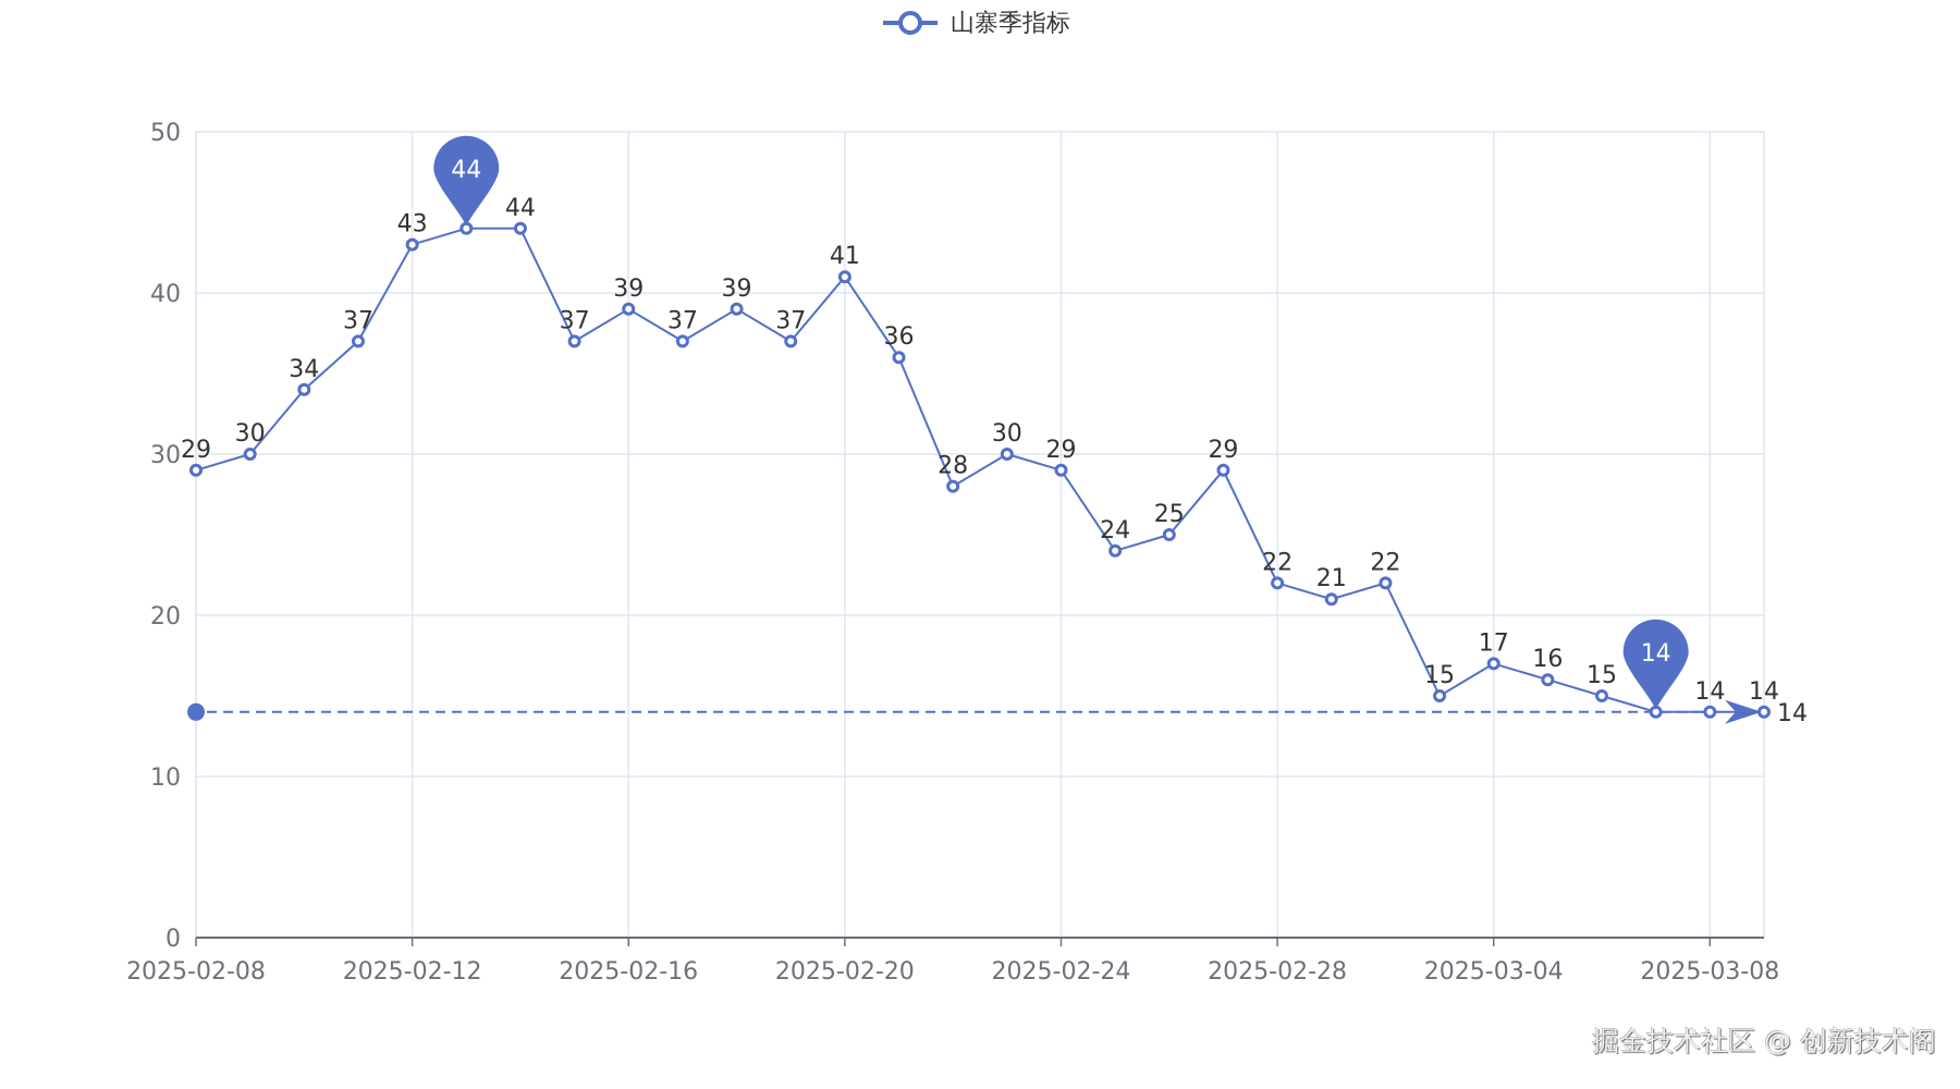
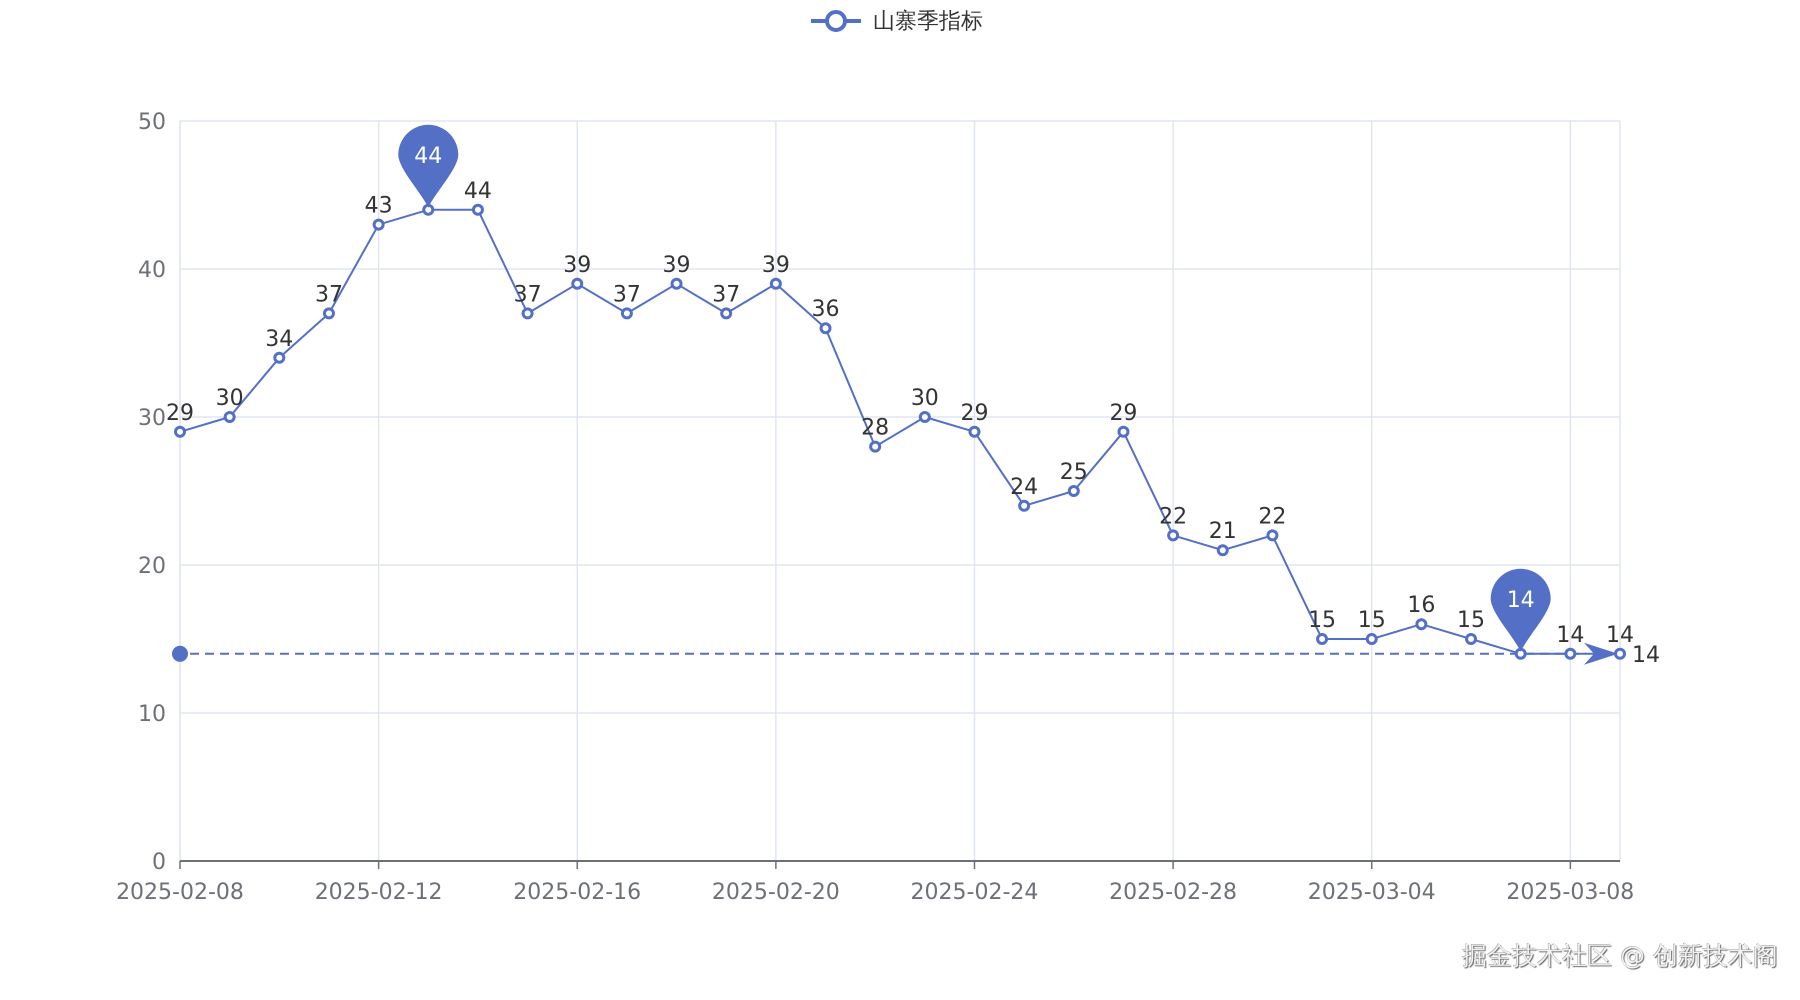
2025-02-20: 41 -> 39
2025-03-04: 17 -> 15
